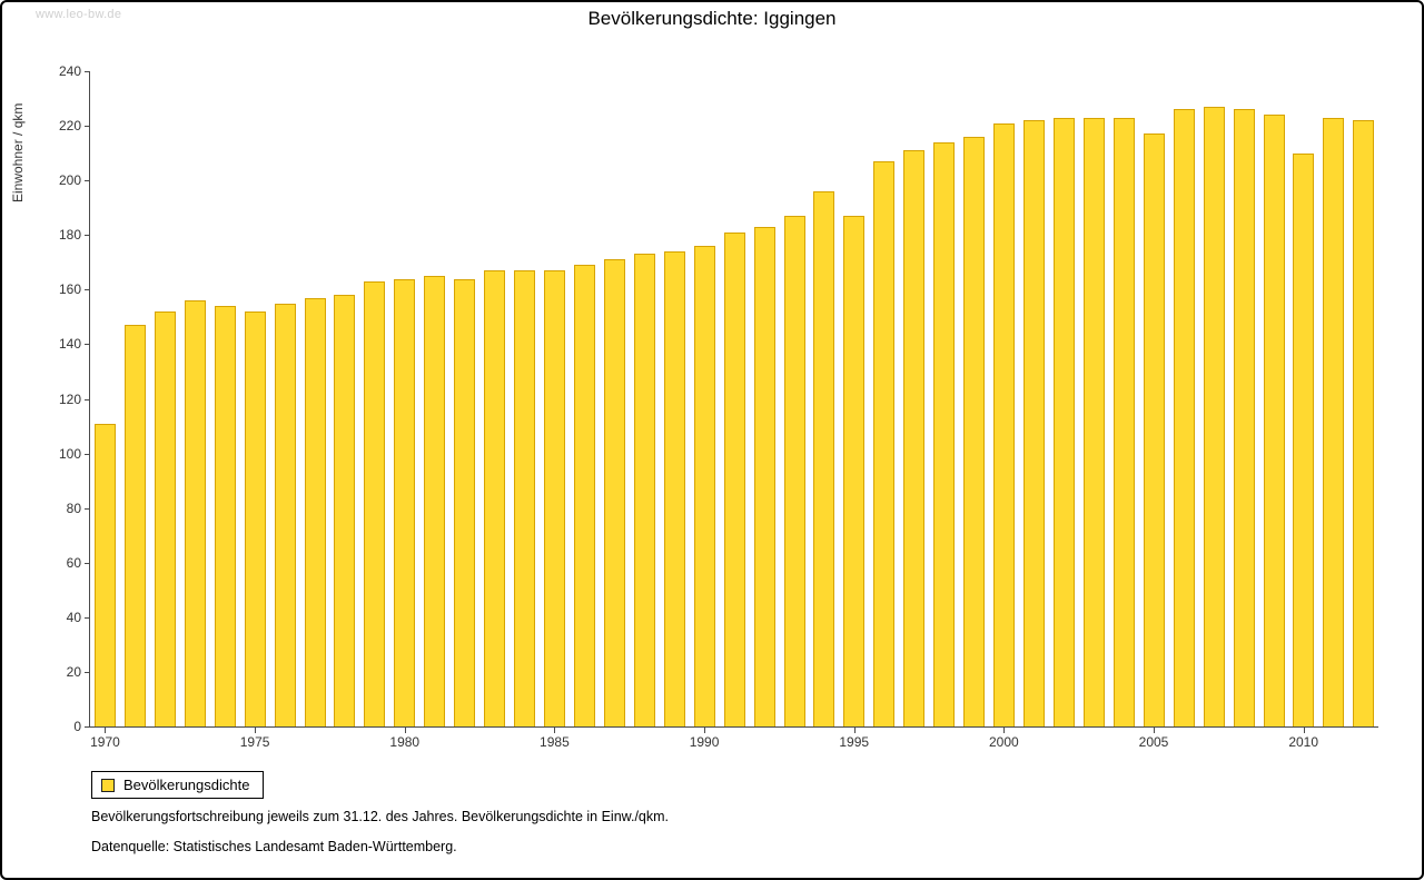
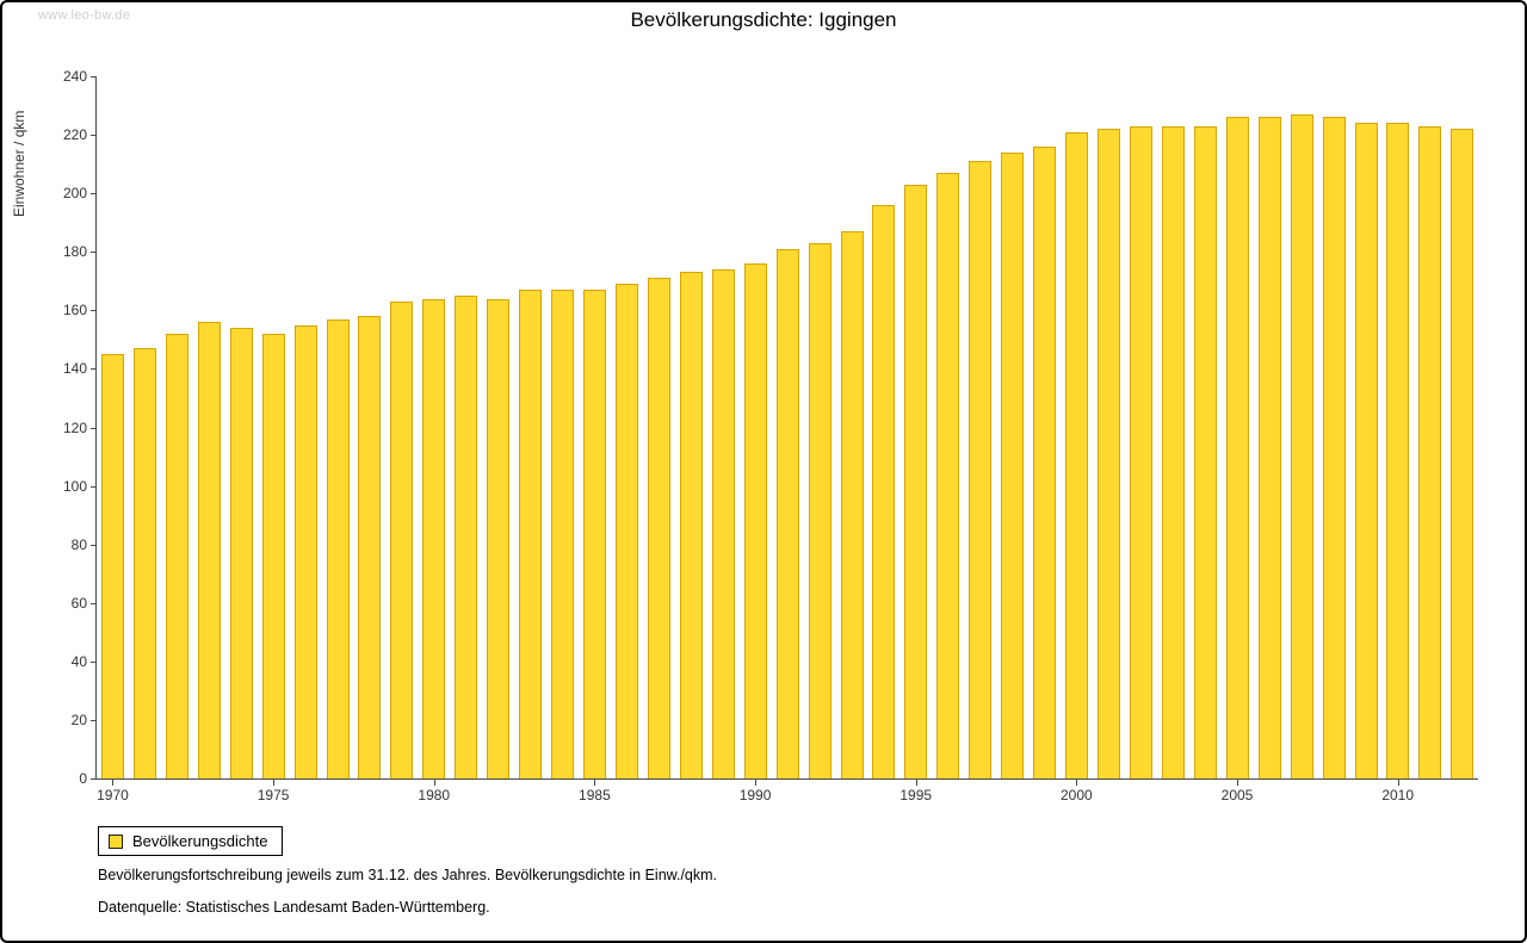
1970: 111 -> 145
1995: 187 -> 203
2005: 217 -> 226
2010: 210 -> 224
